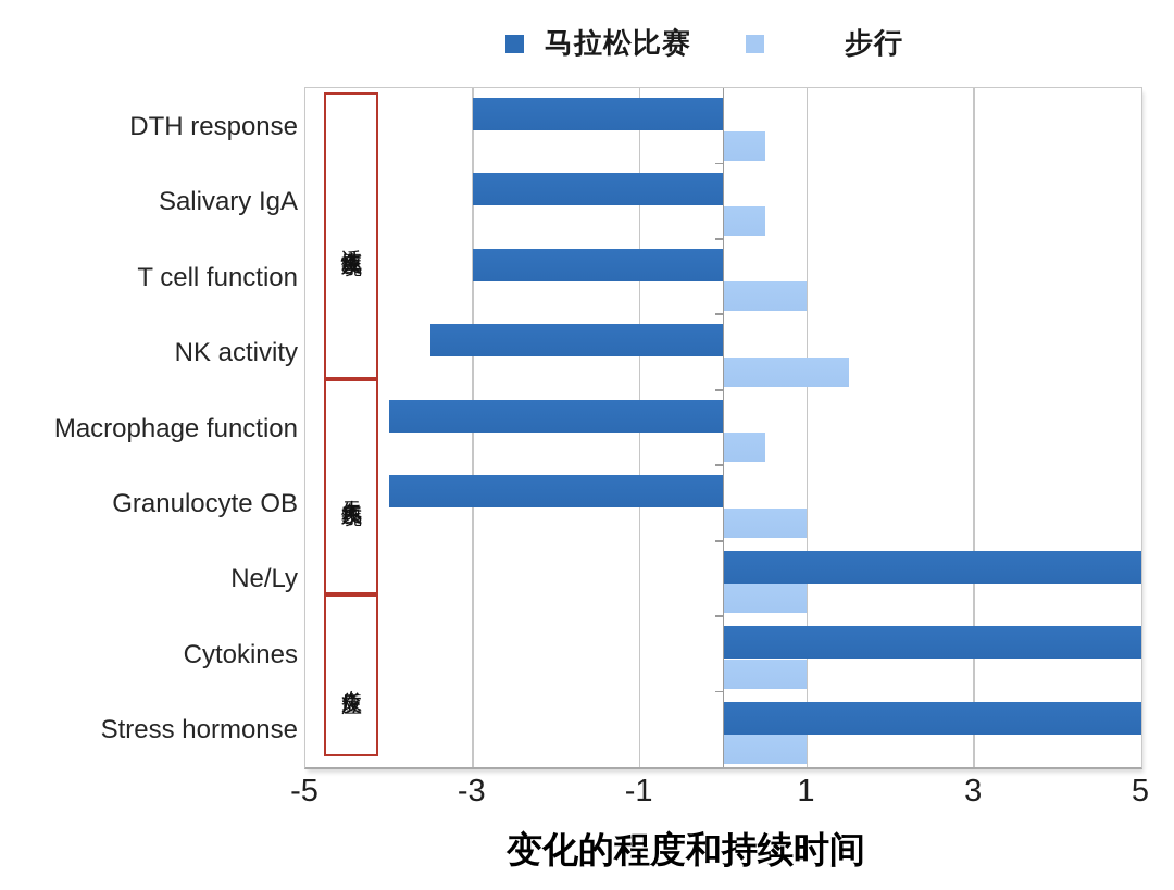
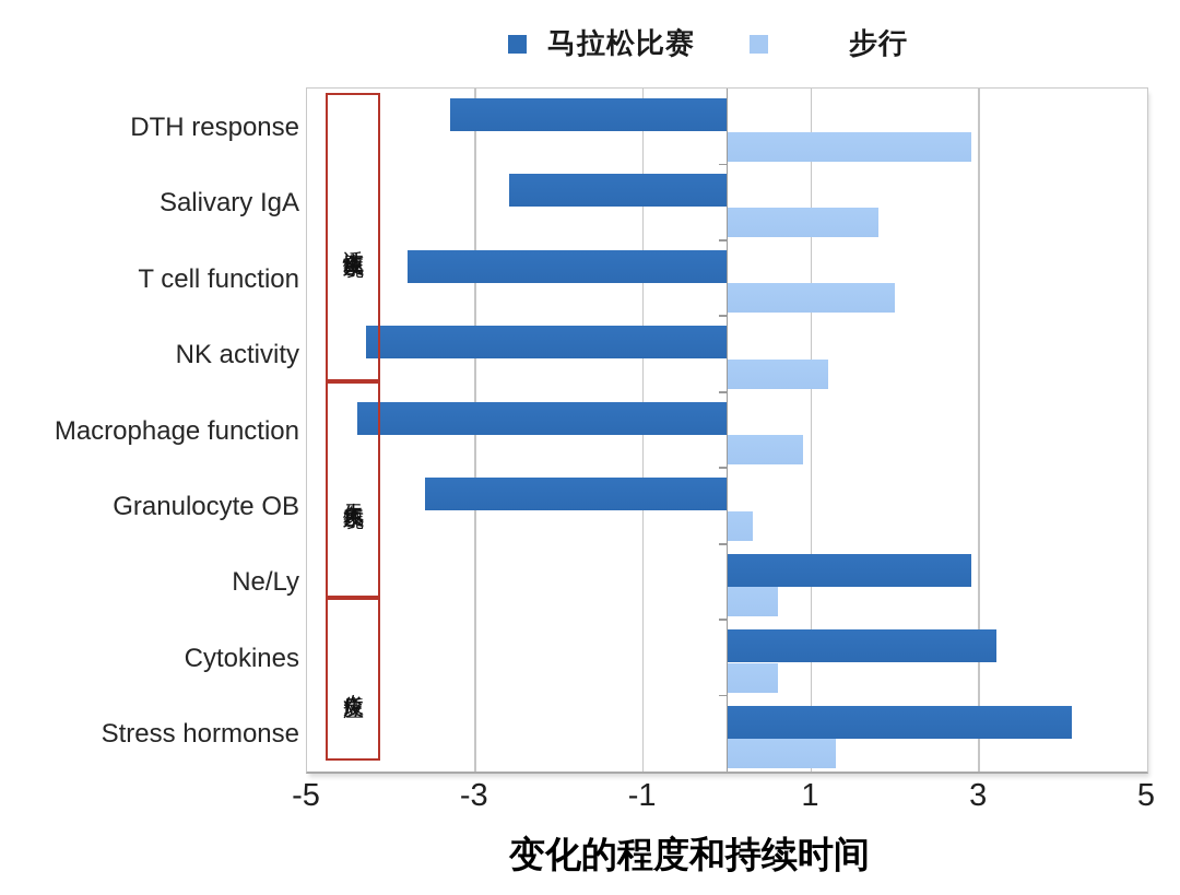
马拉松比赛/DTH response: -3.0 -> -3.3
步行/DTH response: 0.5 -> 2.9
马拉松比赛/Salivary IgA: -3.0 -> -2.6
步行/Salivary IgA: 0.5 -> 1.8
马拉松比赛/T cell function: -3.0 -> -3.8
步行/T cell function: 1.0 -> 2.0
马拉松比赛/NK activity: -3.5 -> -4.3
步行/NK activity: 1.5 -> 1.2
马拉松比赛/Macrophage function: -4.0 -> -4.4
步行/Macrophage function: 0.5 -> 0.9
马拉松比赛/Granulocyte OB: -4.0 -> -3.6
步行/Granulocyte OB: 1.0 -> 0.3
马拉松比赛/Ne/Ly: 5.0 -> 2.9
步行/Ne/Ly: 1.0 -> 0.6
马拉松比赛/Cytokines: 5.0 -> 3.2
步行/Cytokines: 1.0 -> 0.6
马拉松比赛/Stress hormonse: 5.0 -> 4.1
步行/Stress hormonse: 1.0 -> 1.3
